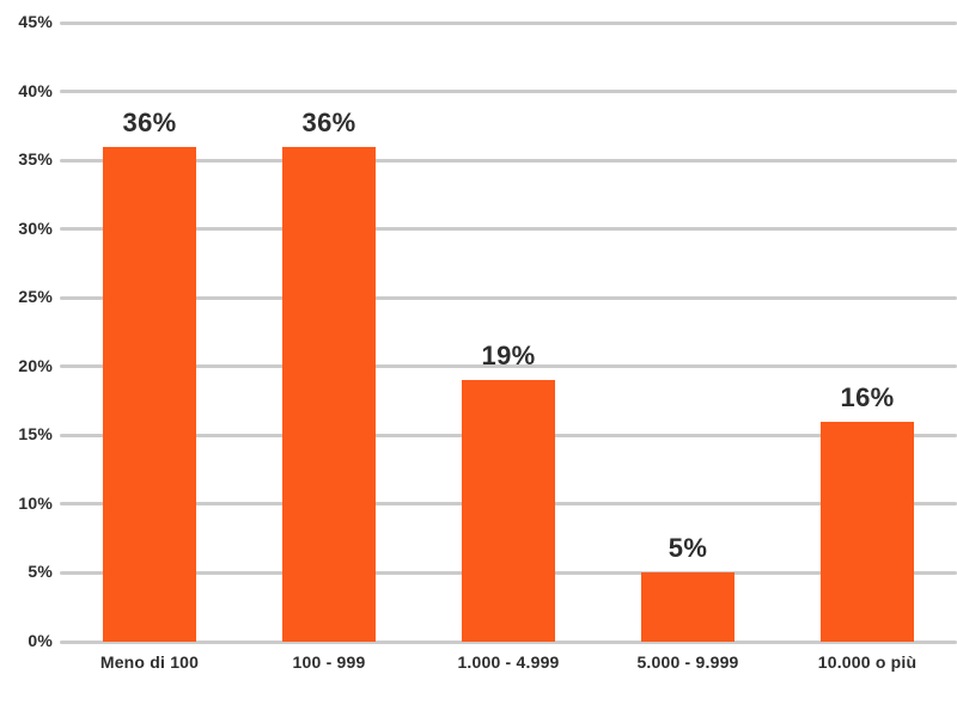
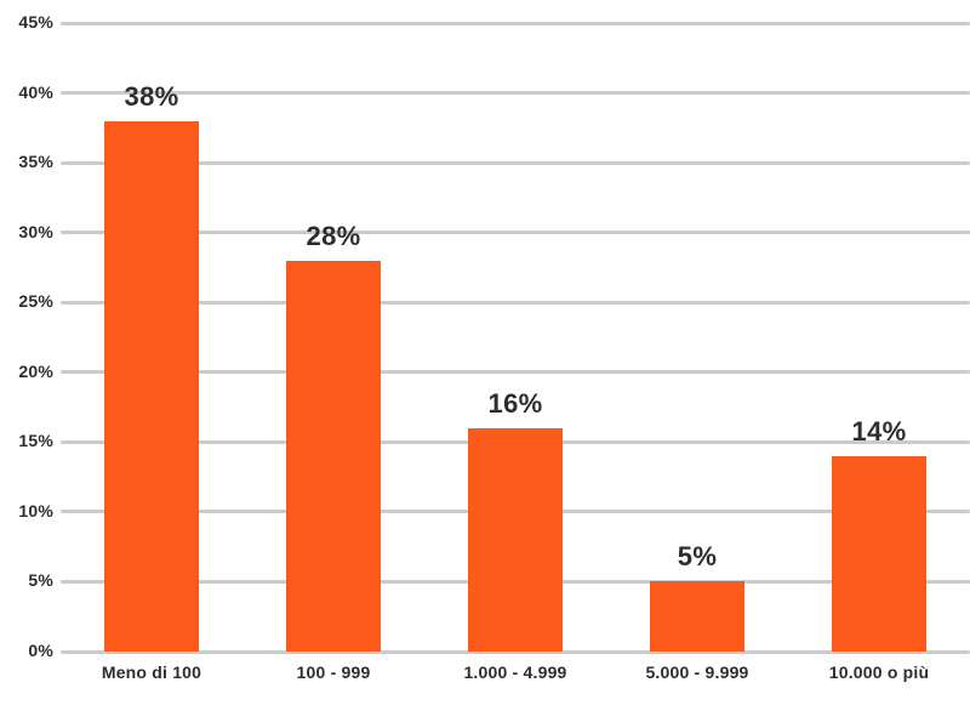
Meno di 100: 36% -> 38%
100 - 999: 36% -> 28%
1.000 - 4.999: 19% -> 16%
10.000 o più: 16% -> 14%
